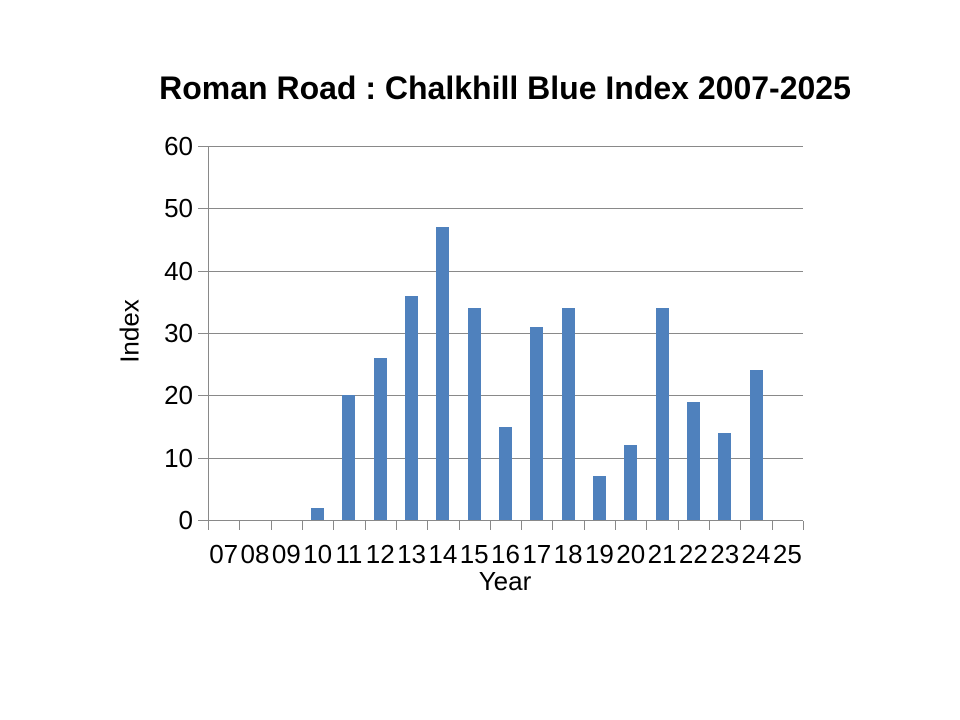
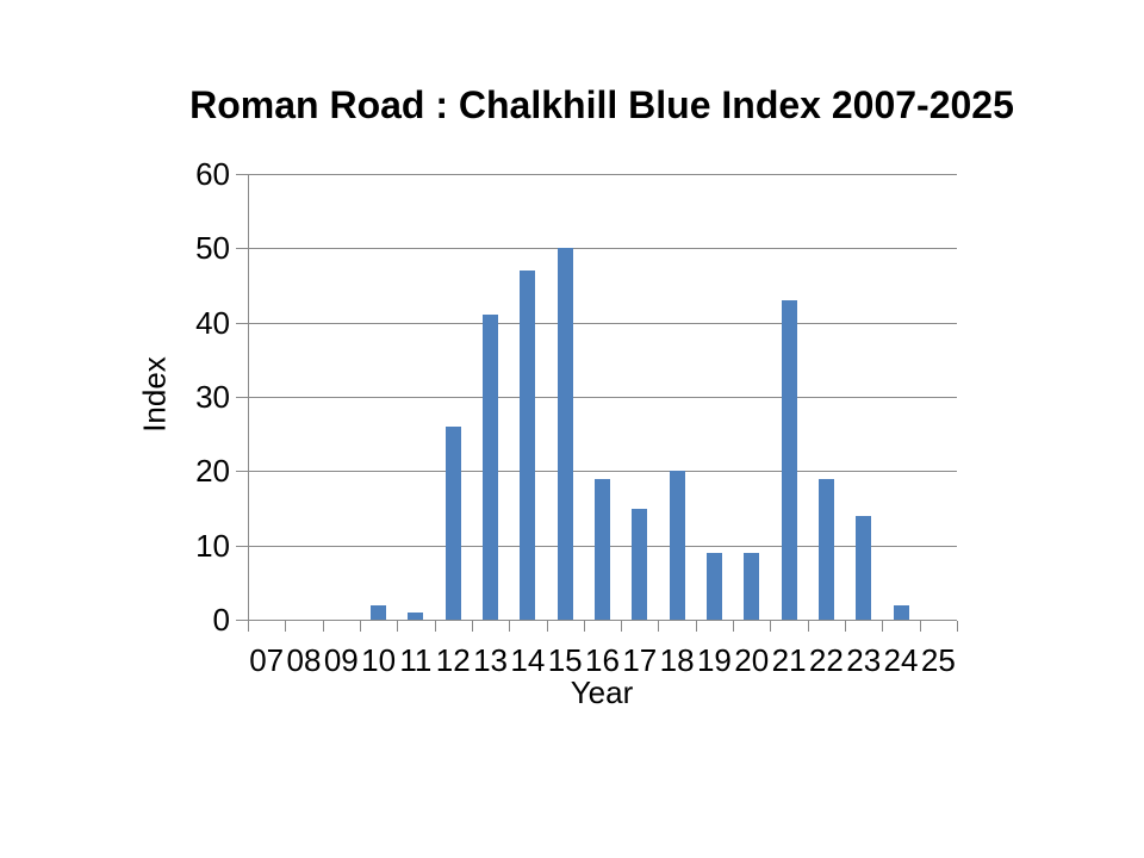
11: 20 -> 1
13: 36 -> 41
15: 34 -> 50
16: 15 -> 19
17: 31 -> 15
18: 34 -> 20
19: 7 -> 9
20: 12 -> 9
21: 34 -> 43
24: 24 -> 2
